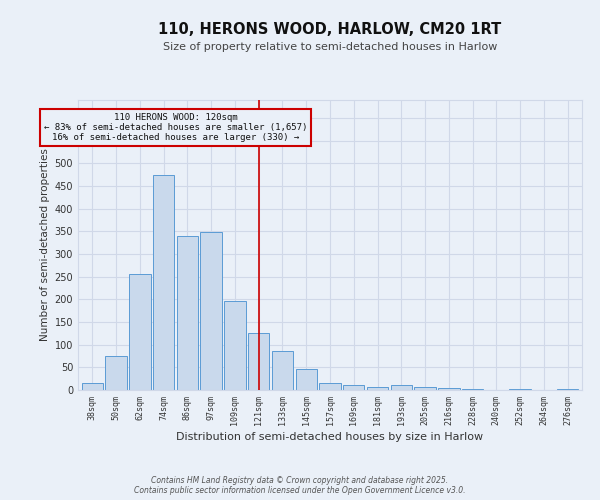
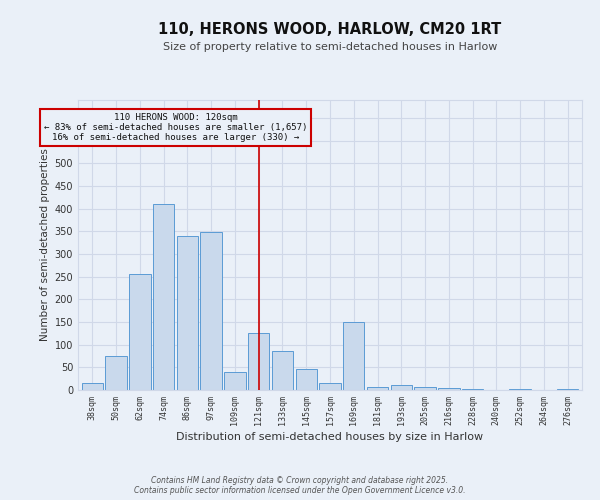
74sqm: 475 -> 410
109sqm: 197 -> 40
169sqm: 10 -> 150
